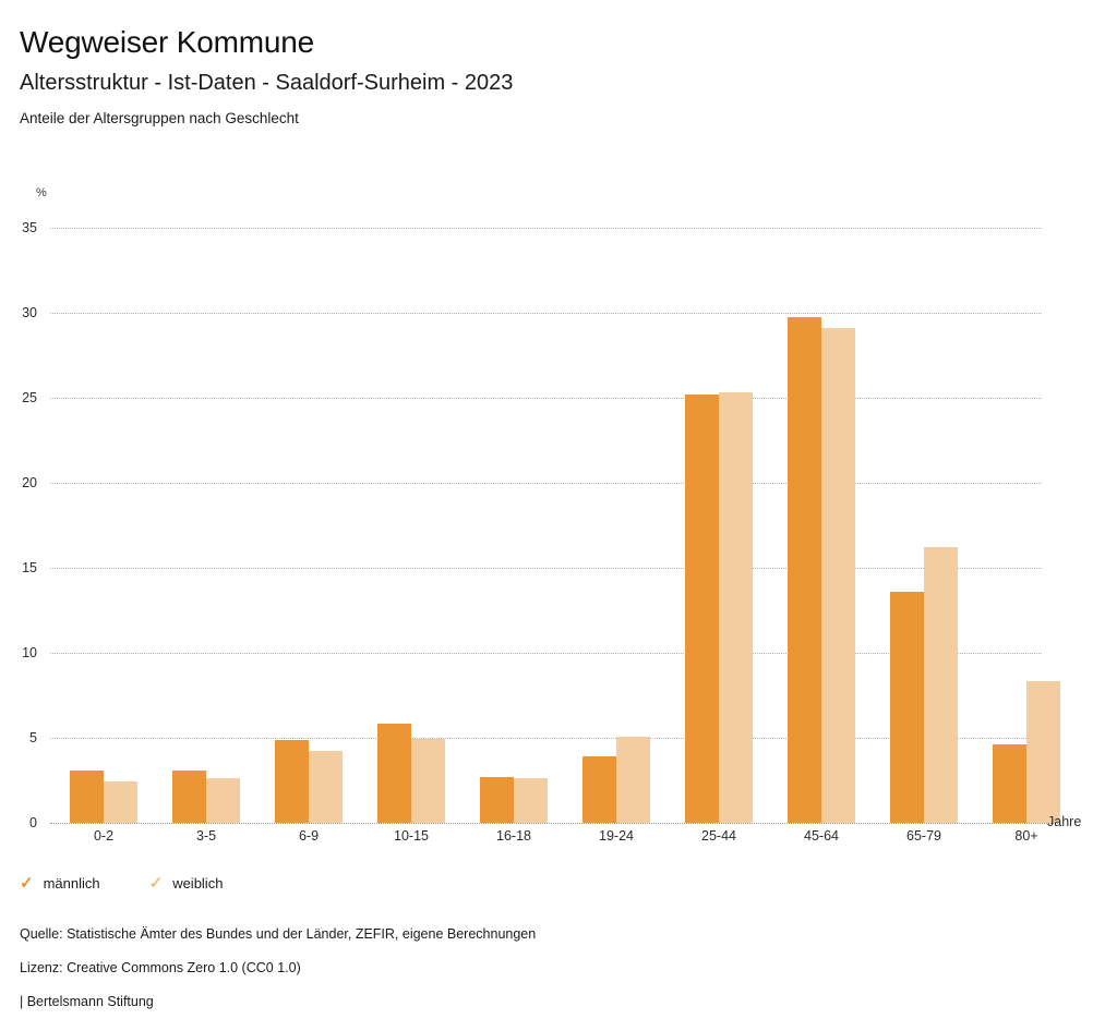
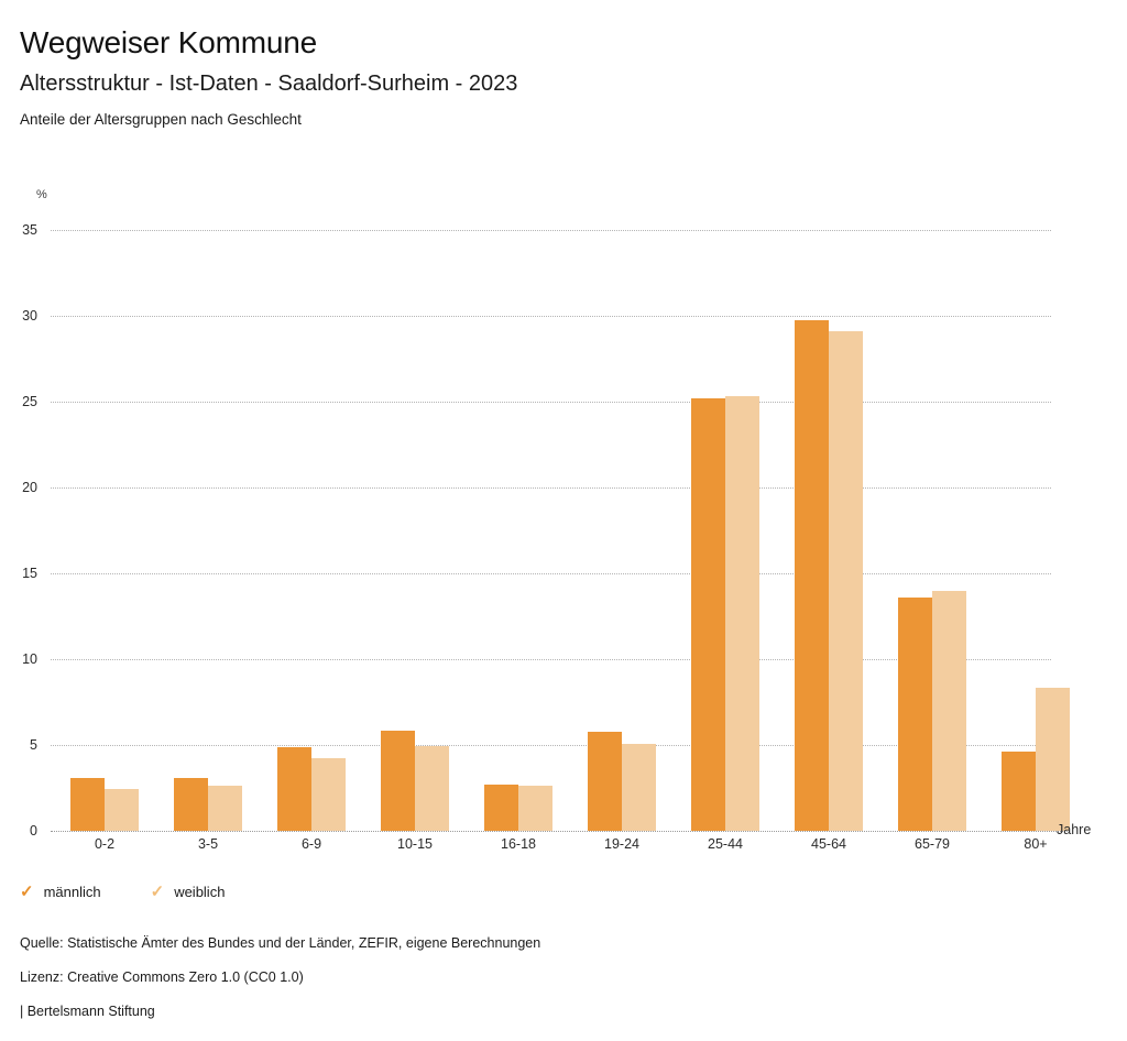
männlich/19-24: 3.9 -> 5.8
weiblich/65-79: 16.2 -> 14.0
